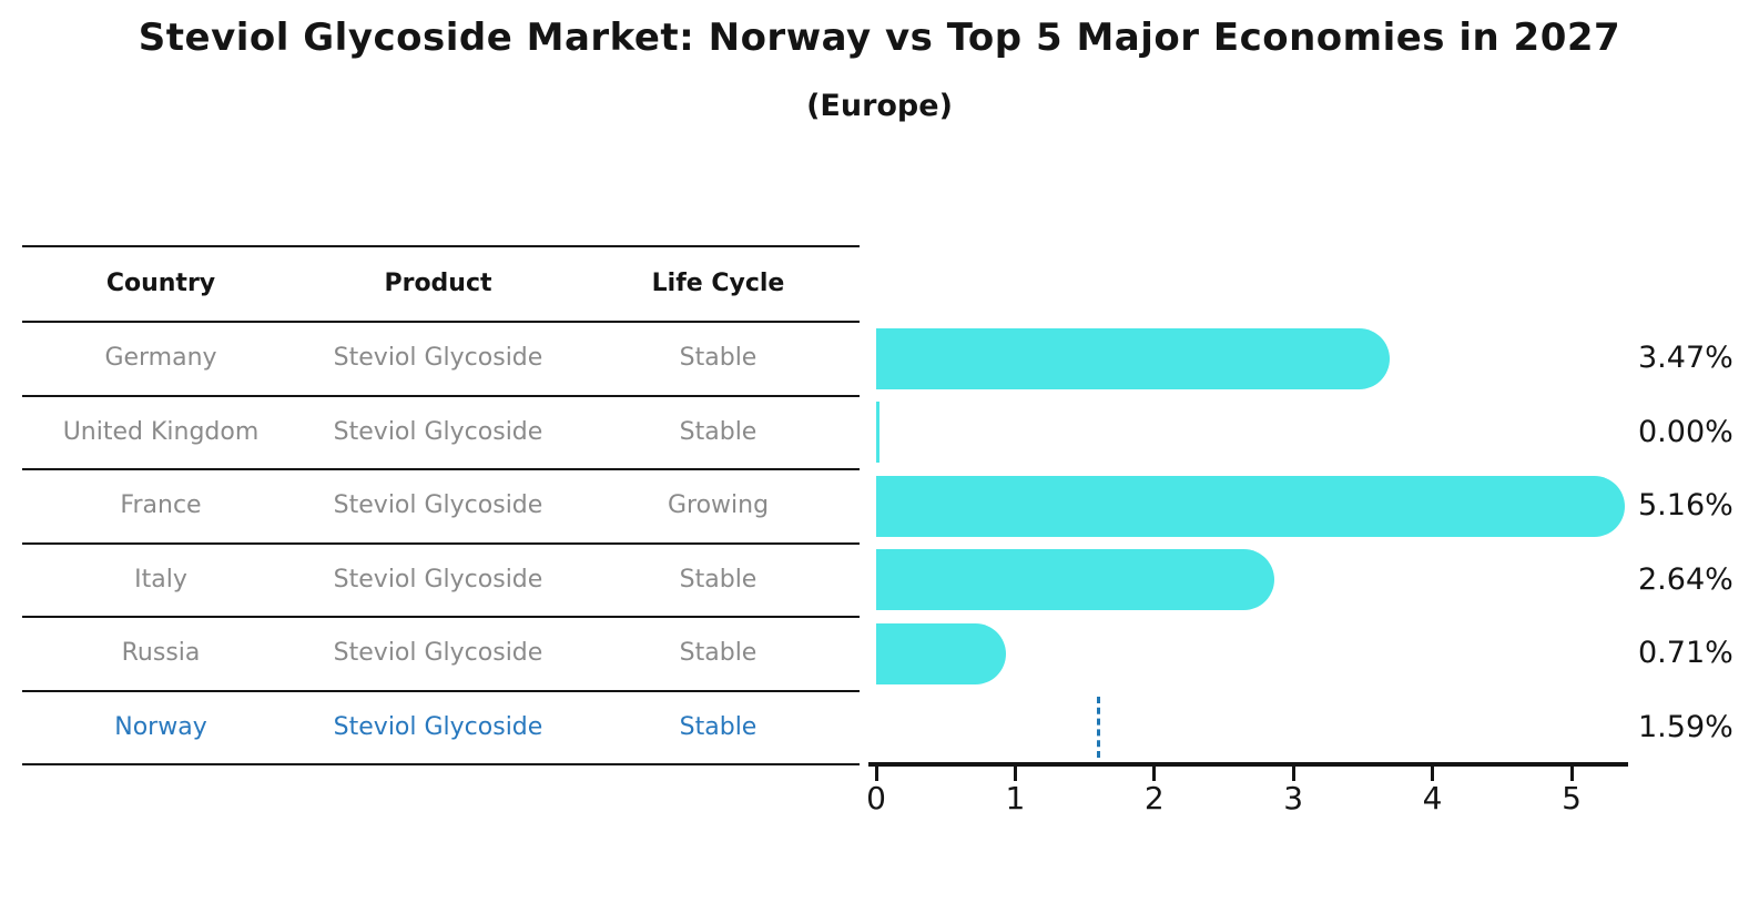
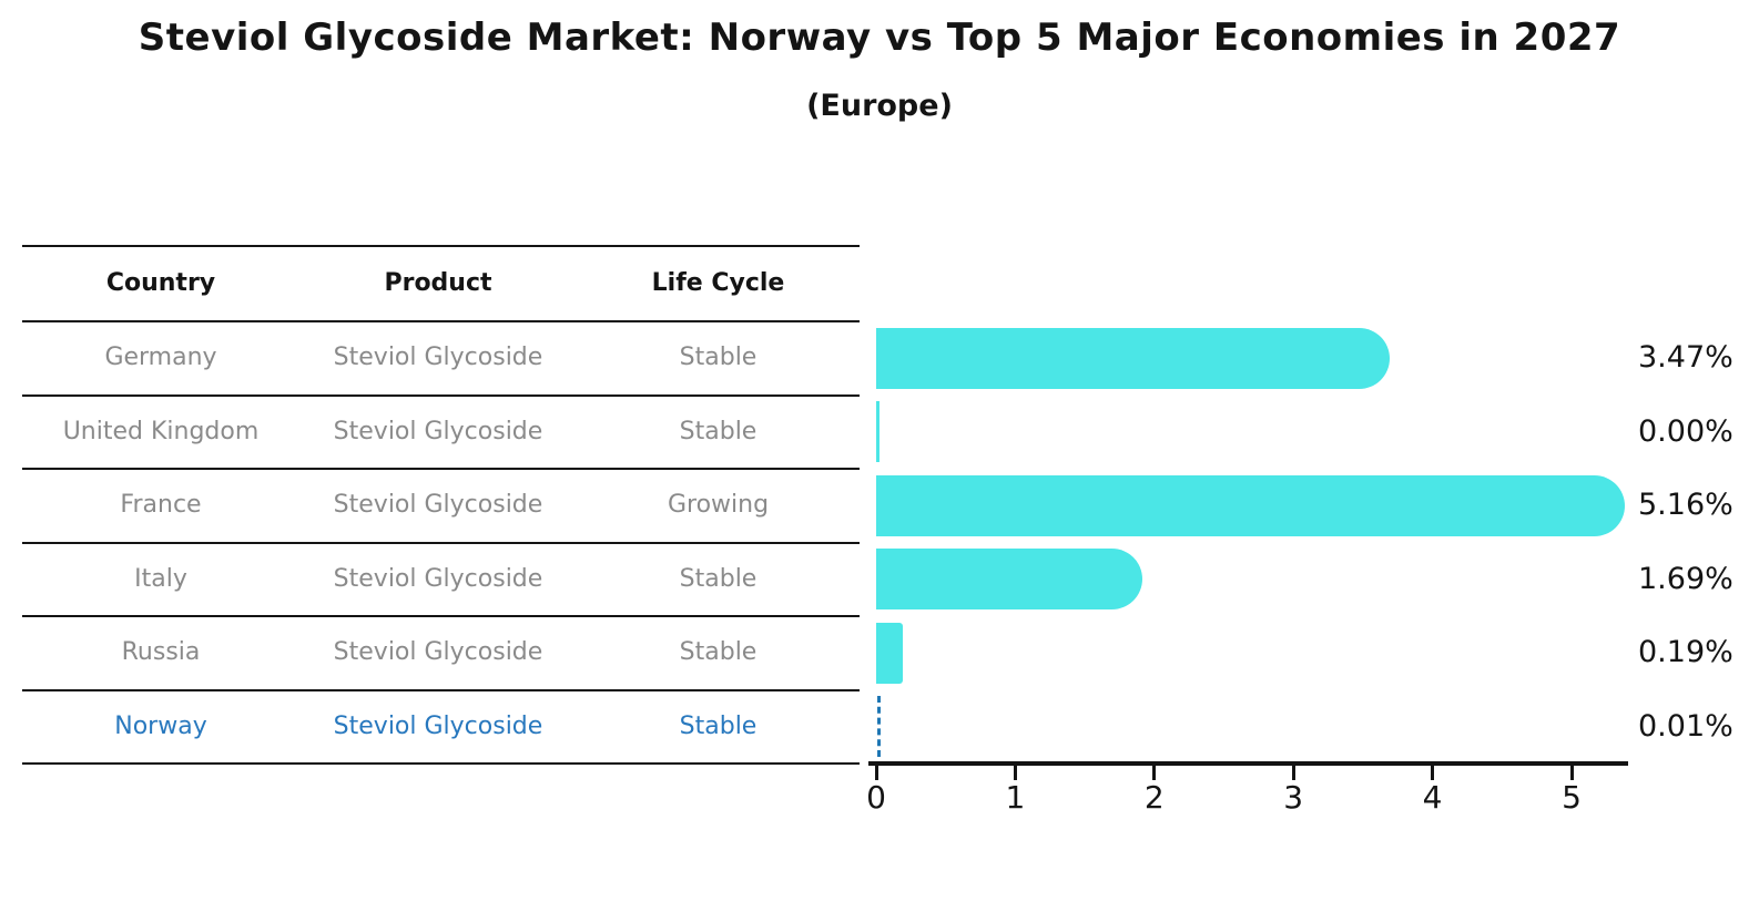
Italy: 2.64% -> 1.69%
Russia: 0.71% -> 0.19%
Norway: 1.59% -> 0.01%
